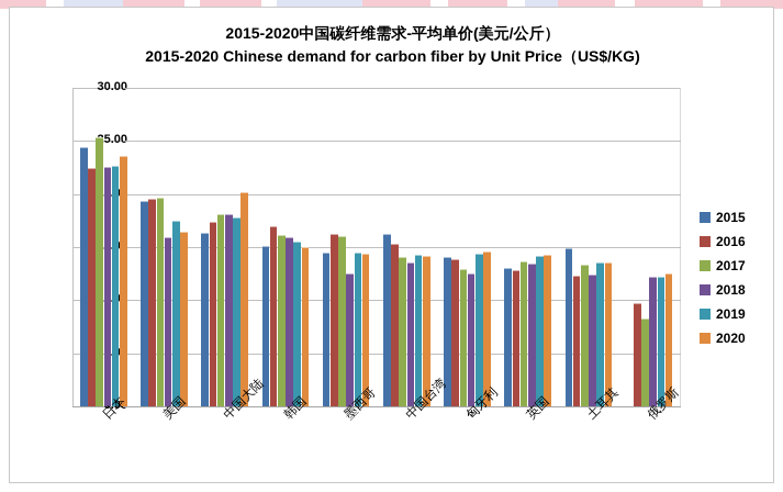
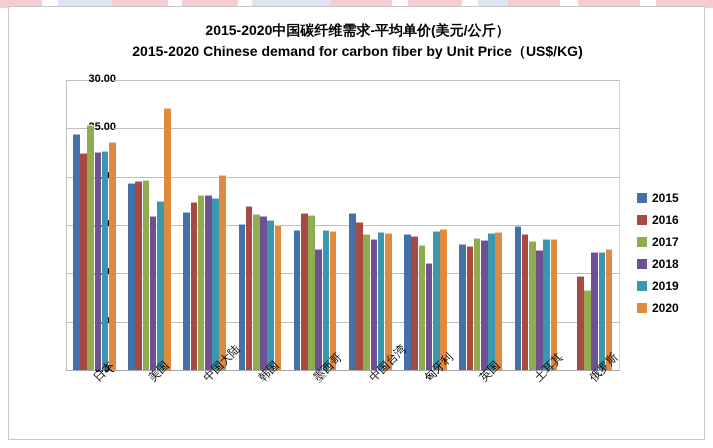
2020/美国: 16 -> 27
2018/匈牙利: 12 -> 11
2016/土耳其: 12 -> 14
